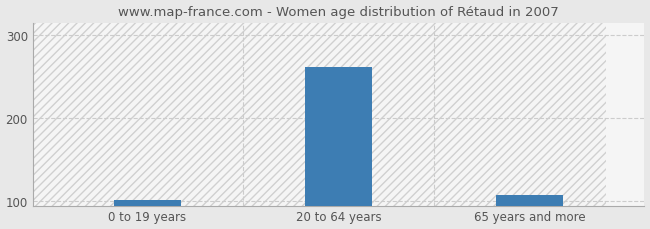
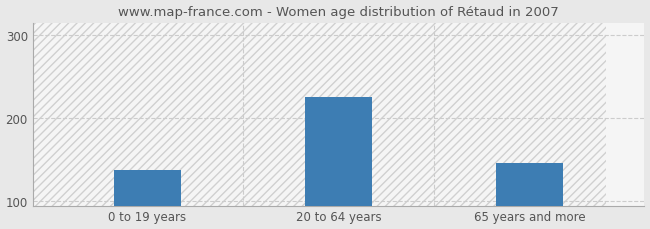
0 to 19 years: 102 -> 138
20 to 64 years: 262 -> 226
65 years and more: 108 -> 146
